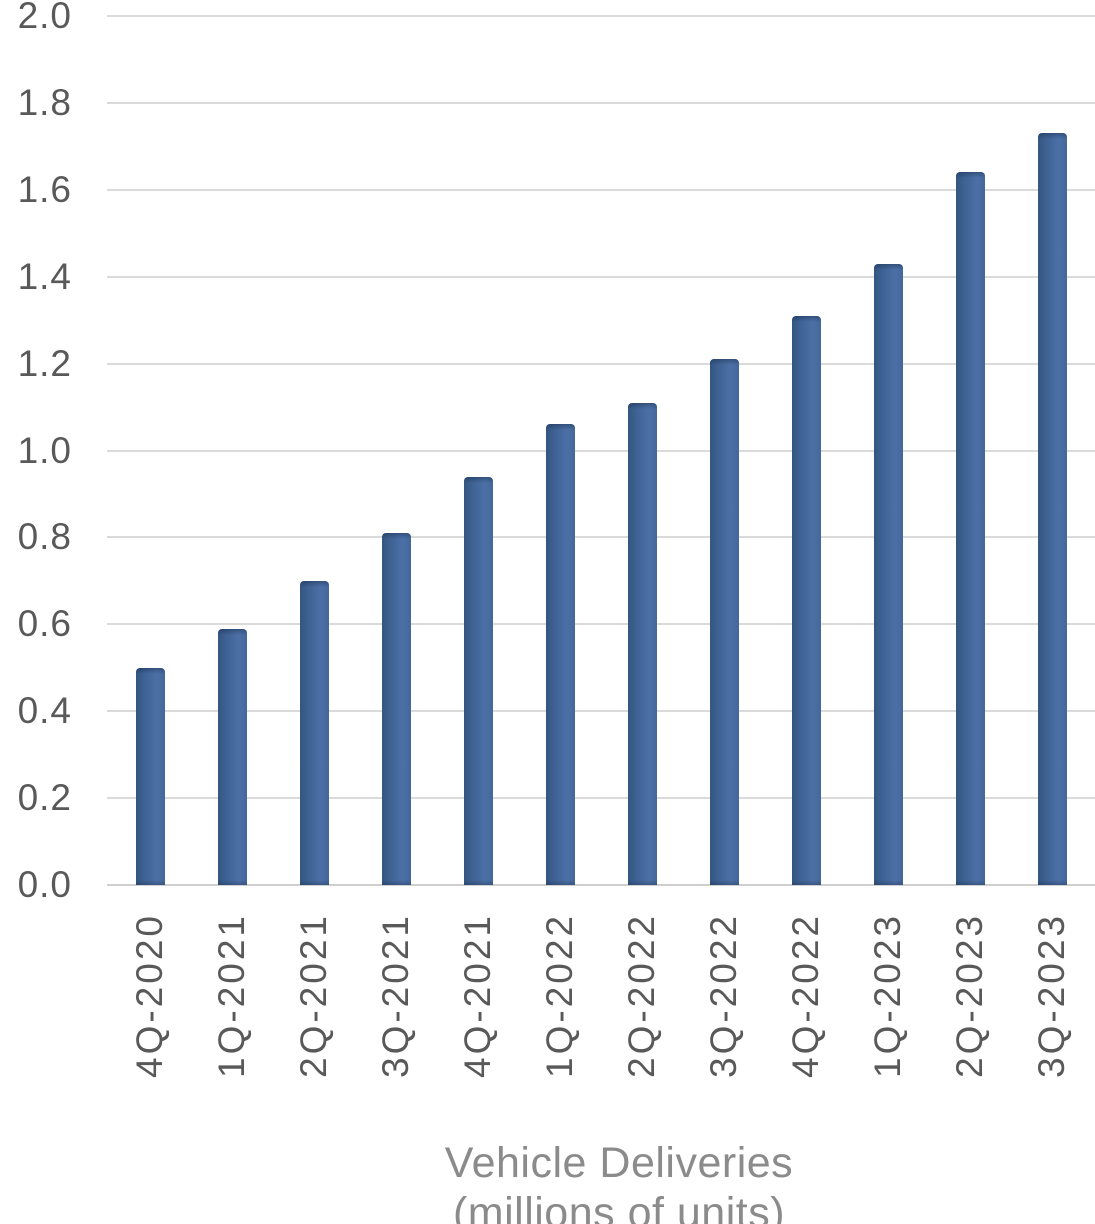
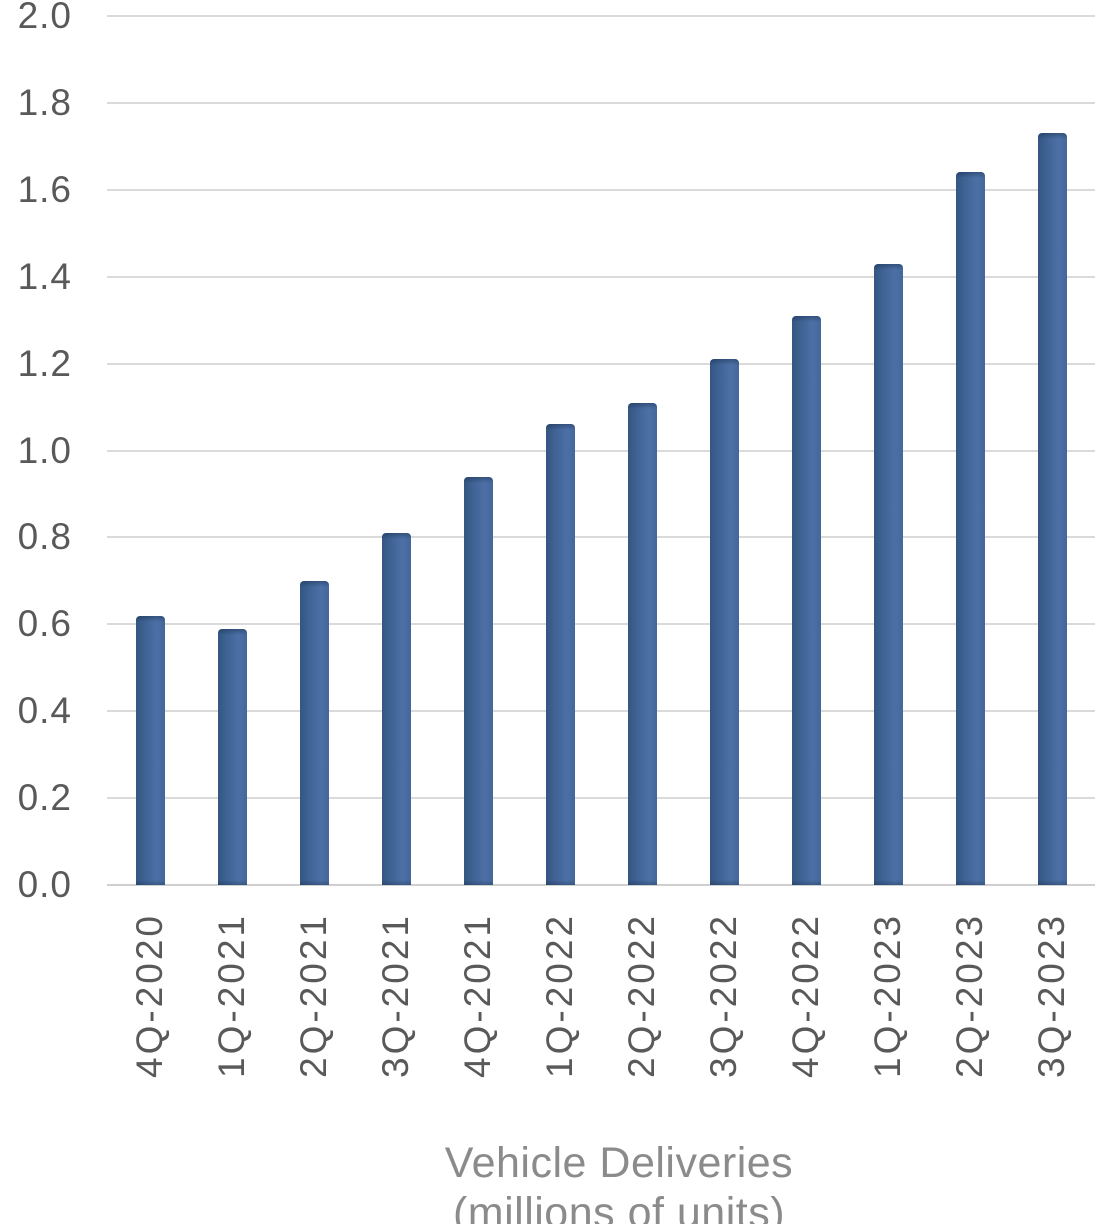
4Q-2020: 0.50 -> 0.62
